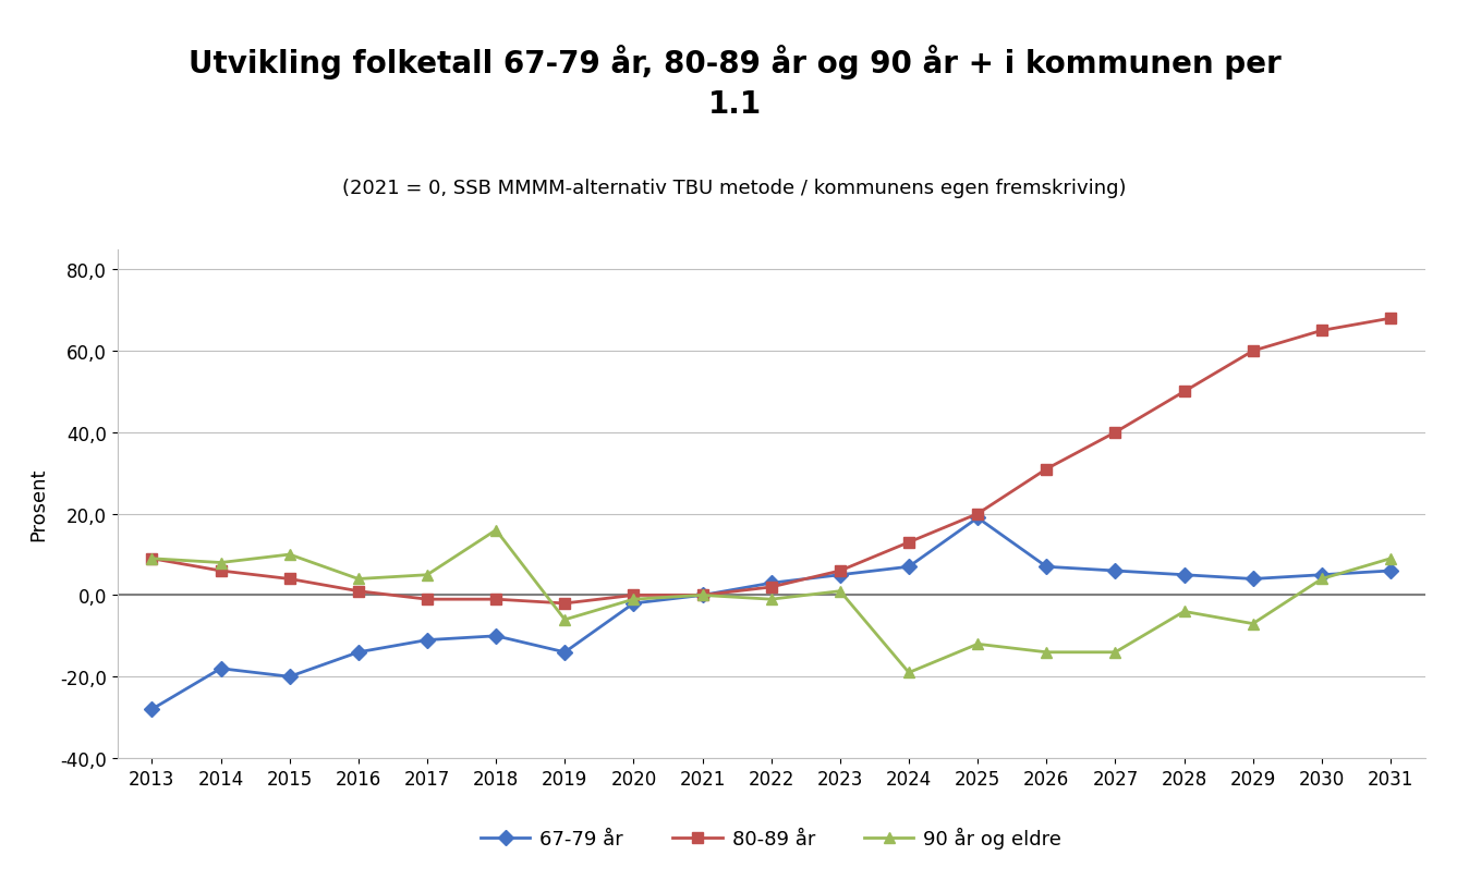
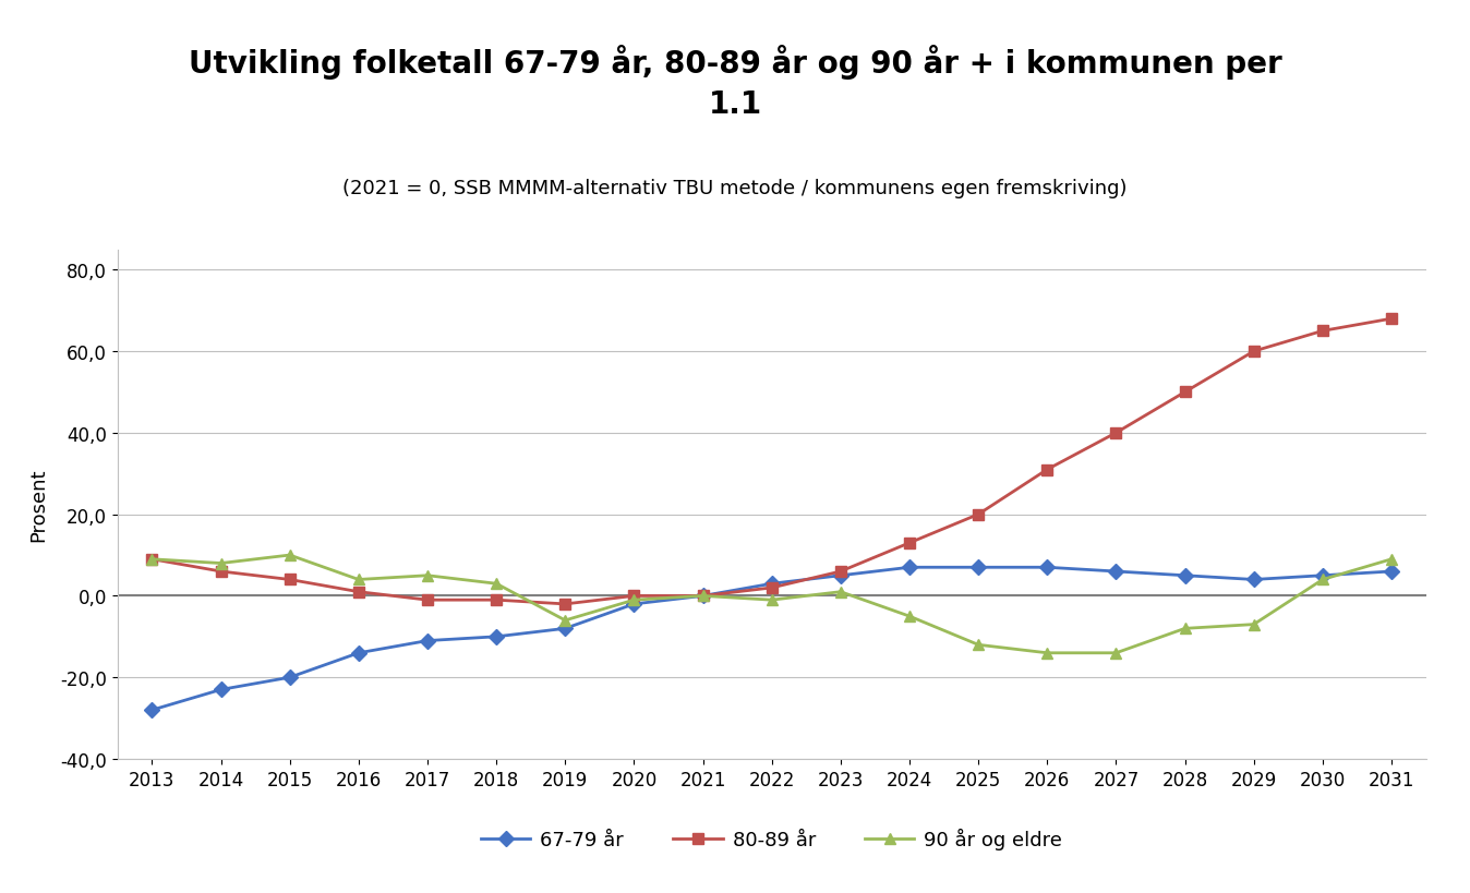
67-79 år/2014: -18 -> -23
90 år og eldre/2018: 16 -> 3
67-79 år/2019: -14 -> -8
90 år og eldre/2024: -19 -> -5
67-79 år/2025: 19 -> 7
90 år og eldre/2028: -4 -> -8
